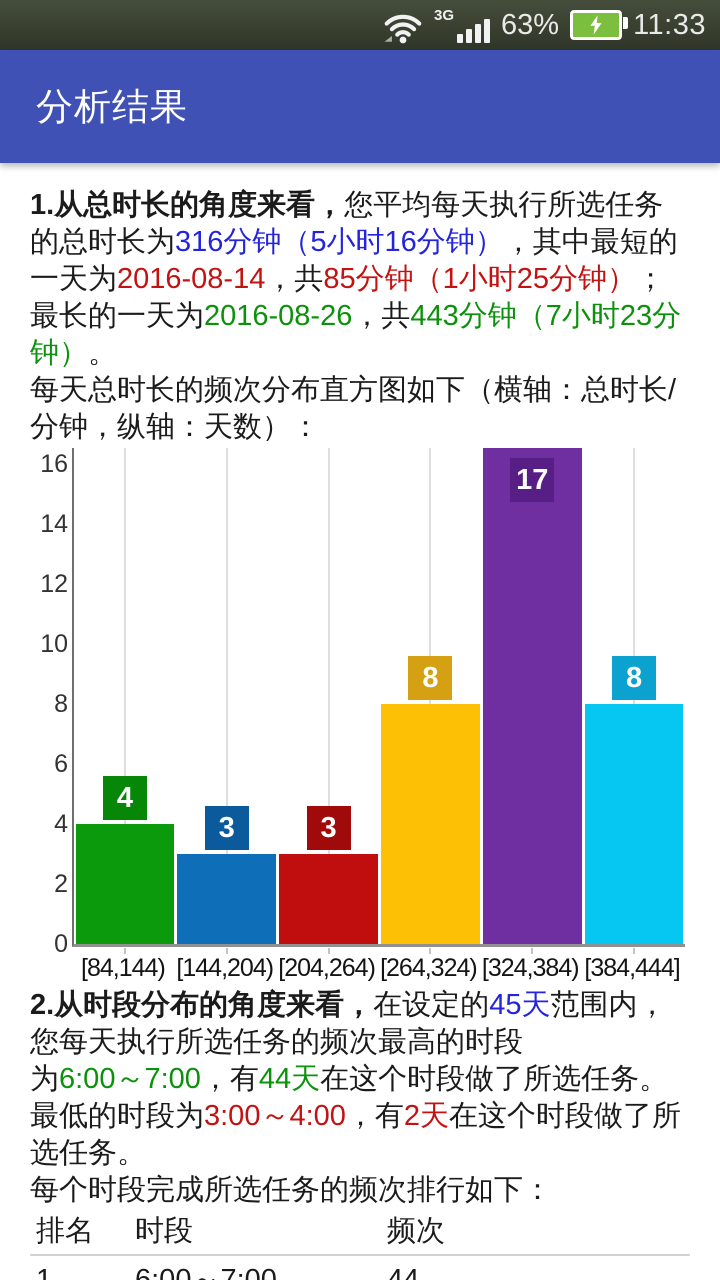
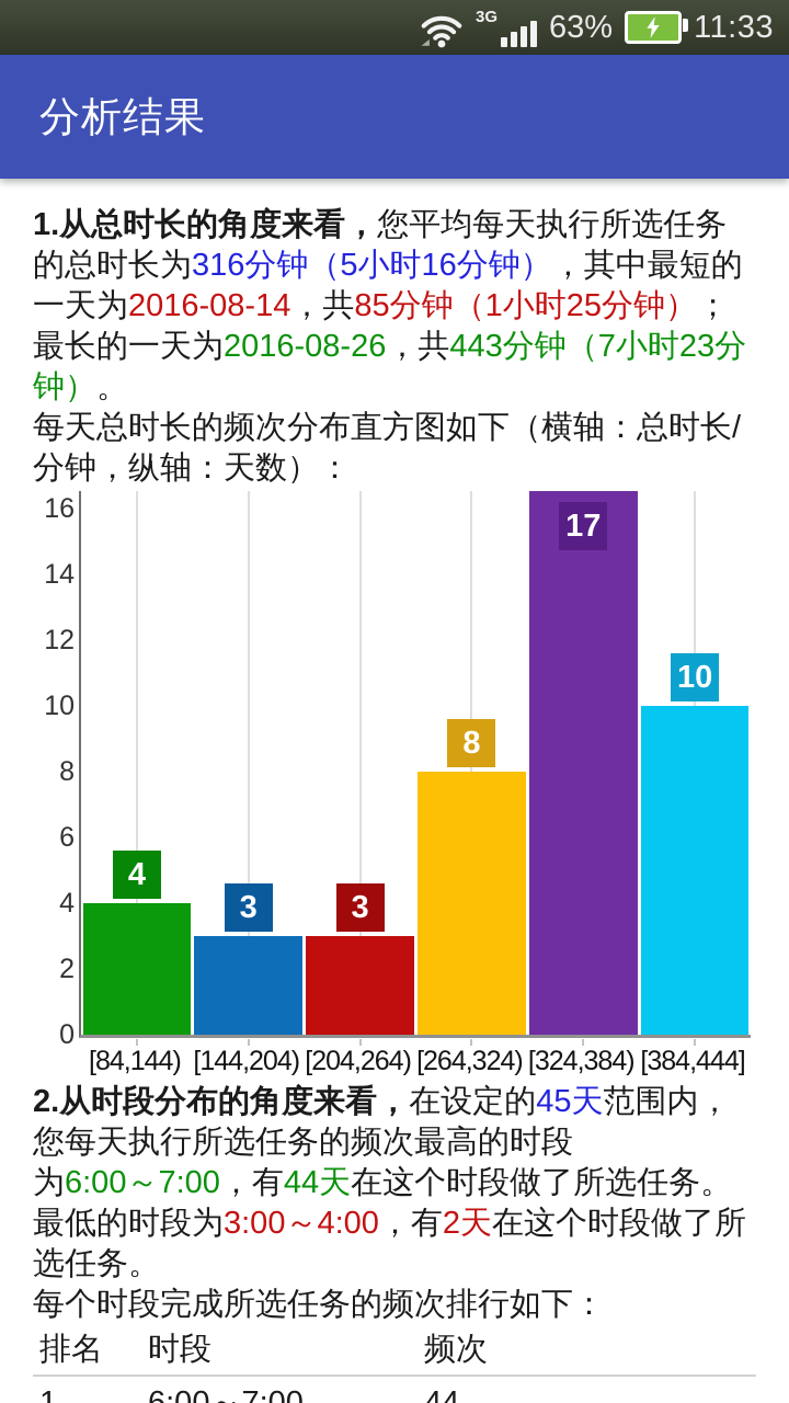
[384,444]: 8 -> 10
